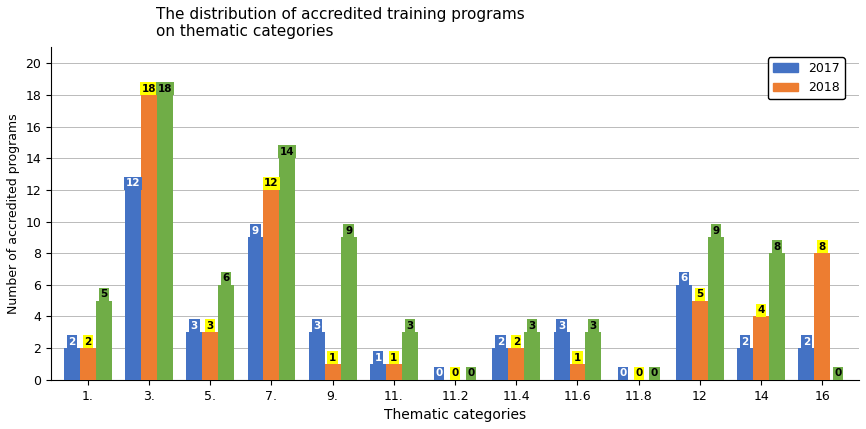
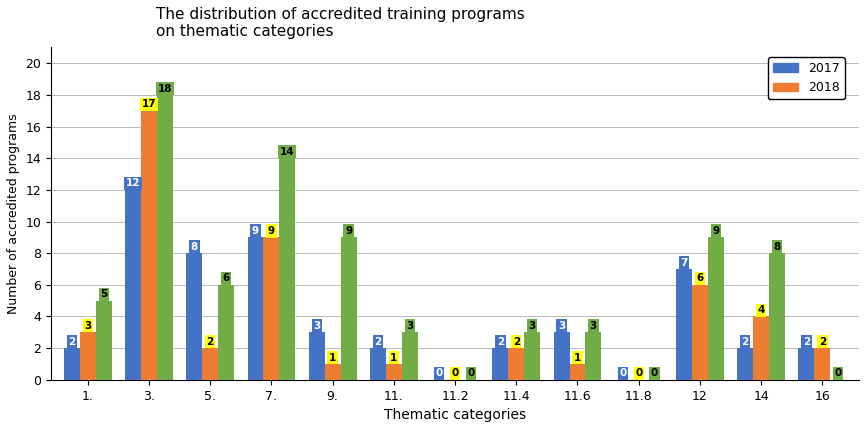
2018/1.: 2 -> 3
2018/3.: 18 -> 17
2017/5.: 3 -> 8
2018/5.: 3 -> 2
2018/7.: 12 -> 9
2017/11.: 1 -> 2
2017/12: 6 -> 7
2018/12: 5 -> 6
2018/16: 8 -> 2
